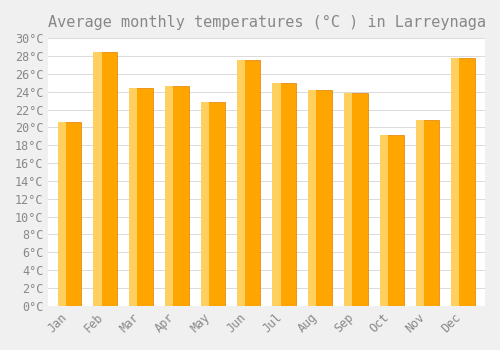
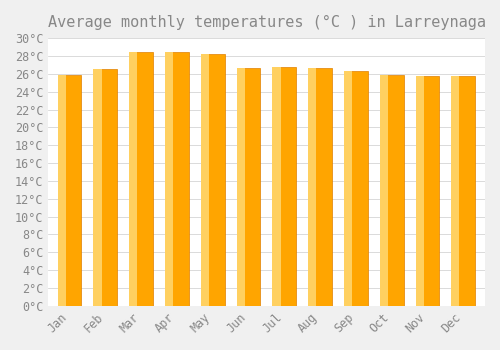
Jan: 20.6°C -> 25.9°C
Feb: 28.4°C -> 26.5°C
Mar: 24.4°C -> 28.4°C
Apr: 24.6°C -> 28.5°C
May: 22.8°C -> 28.2°C
Jun: 27.6°C -> 26.7°C
Jul: 25.0°C -> 26.8°C
Aug: 24.2°C -> 26.7°C
Sep: 23.8°C -> 26.3°C
Oct: 19.2°C -> 25.9°C
Nov: 20.8°C -> 25.8°C
Dec: 27.8°C -> 25.8°C
